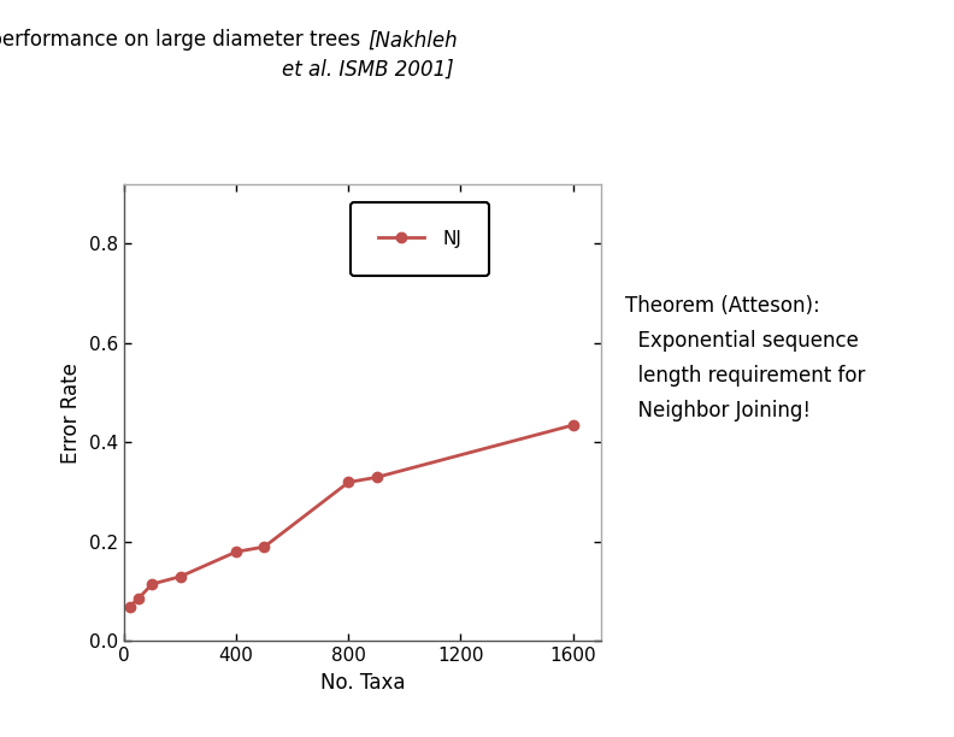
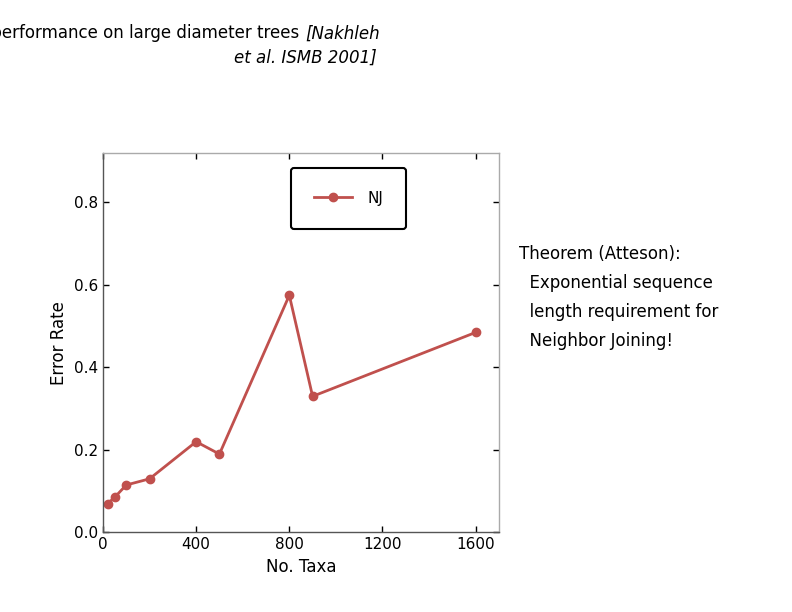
400: 0.180 -> 0.220
800: 0.320 -> 0.575
1600: 0.435 -> 0.485
